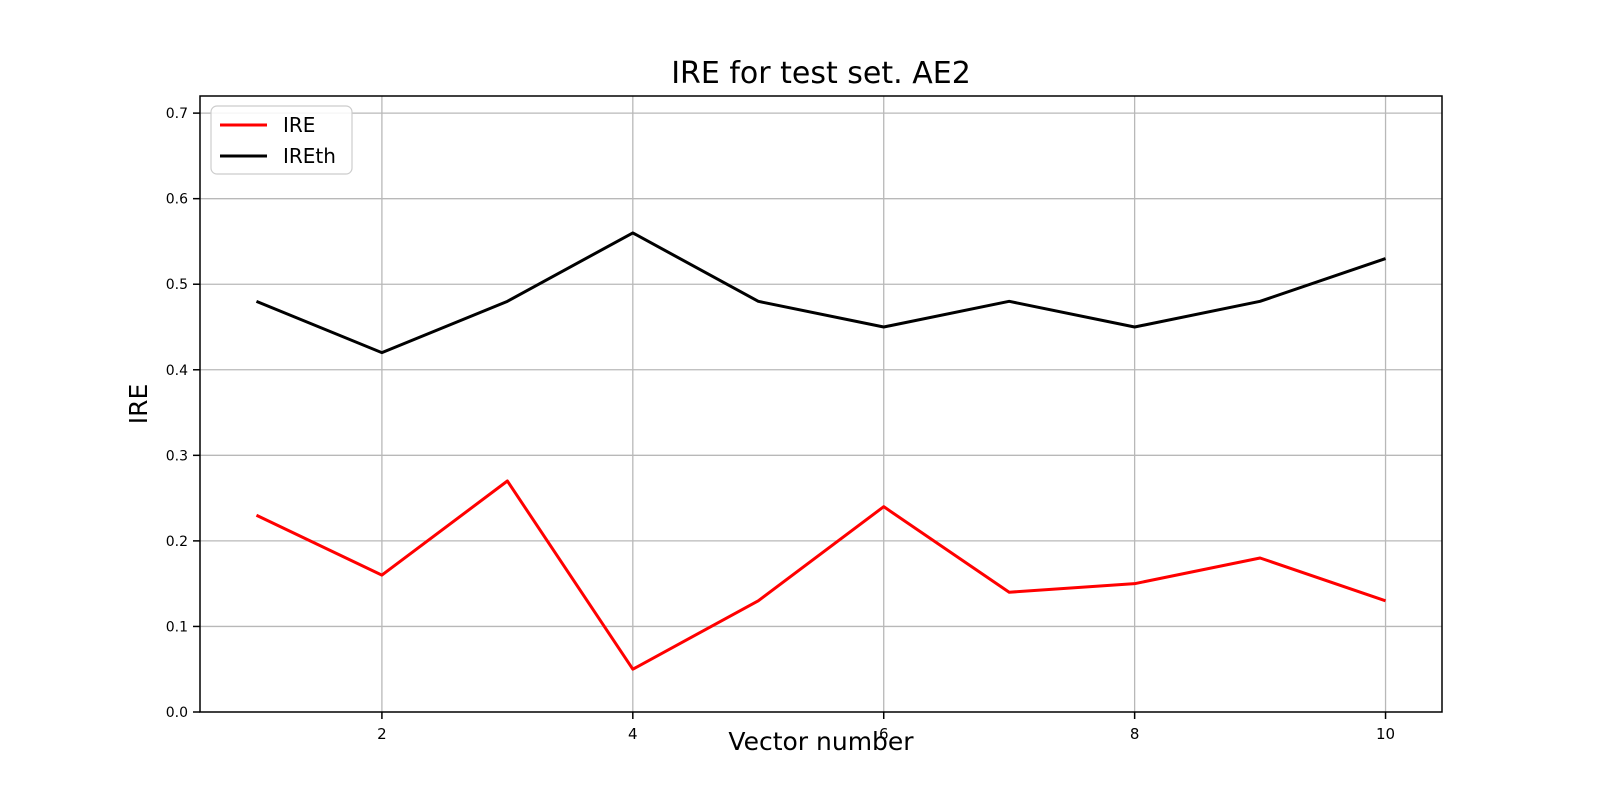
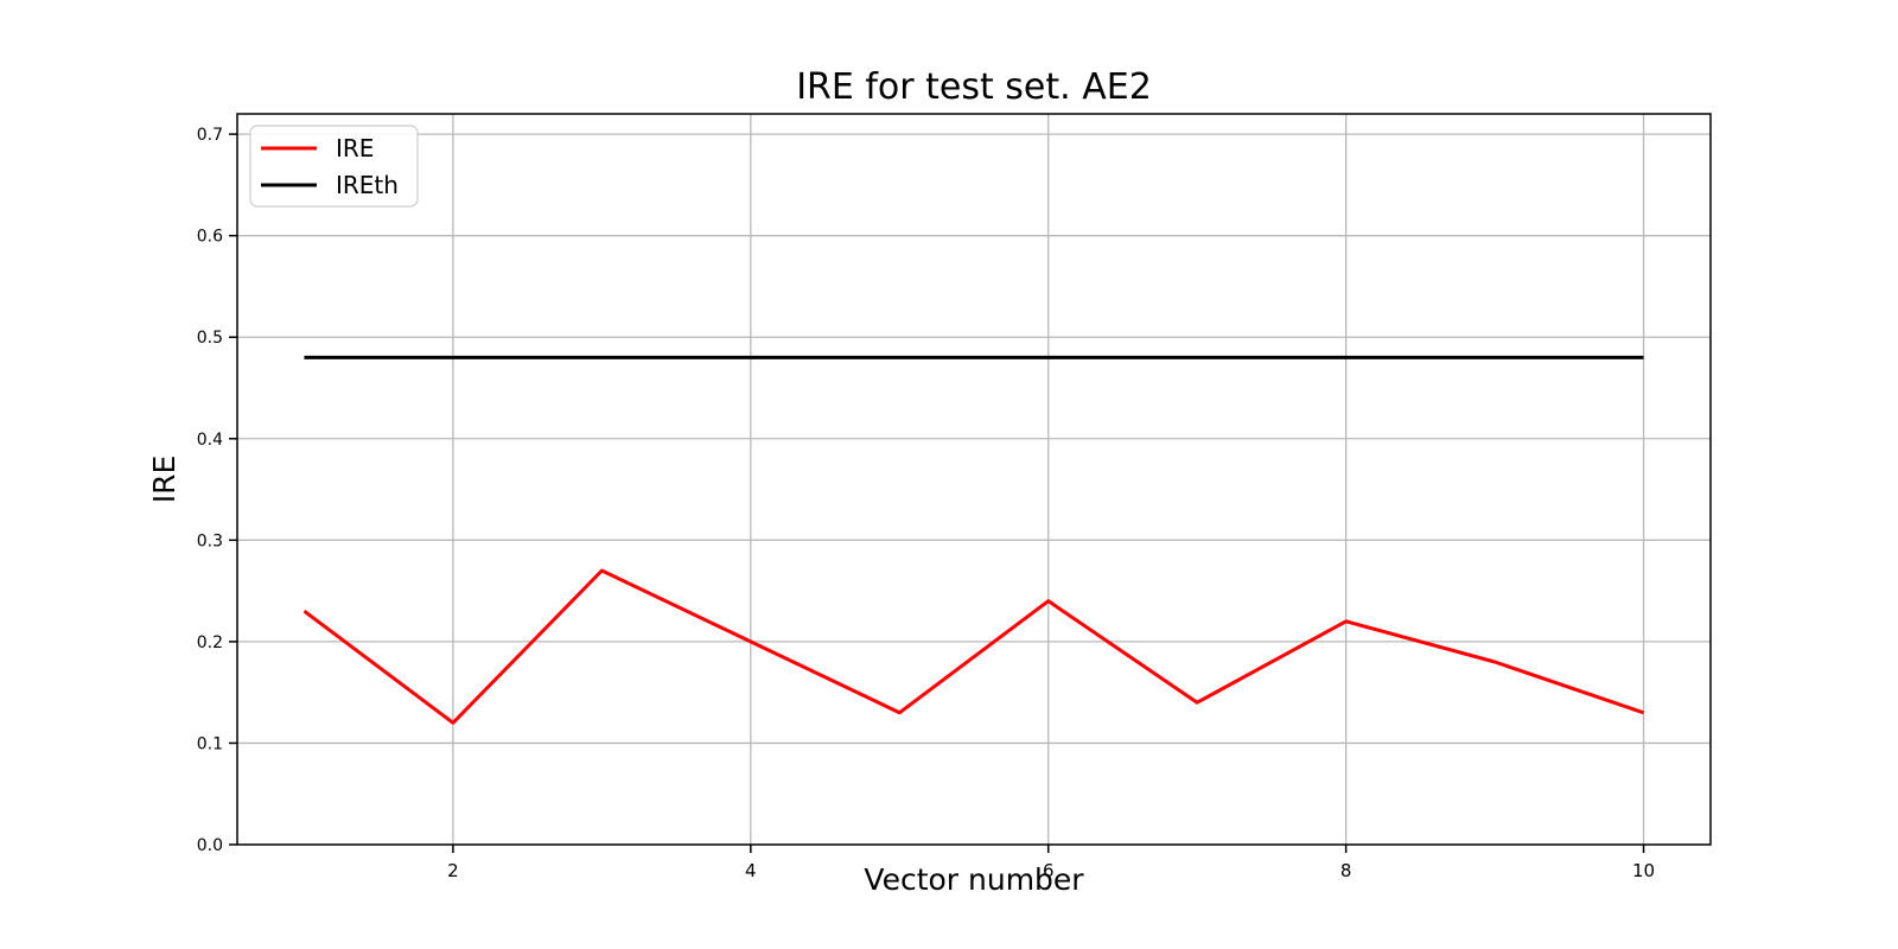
IRE/2: 0.16 -> 0.12
IREth/2: 0.42 -> 0.48
IRE/4: 0.05 -> 0.20
IREth/4: 0.56 -> 0.48
IREth/6: 0.45 -> 0.48
IRE/8: 0.15 -> 0.22
IREth/8: 0.45 -> 0.48
IREth/10: 0.53 -> 0.48
